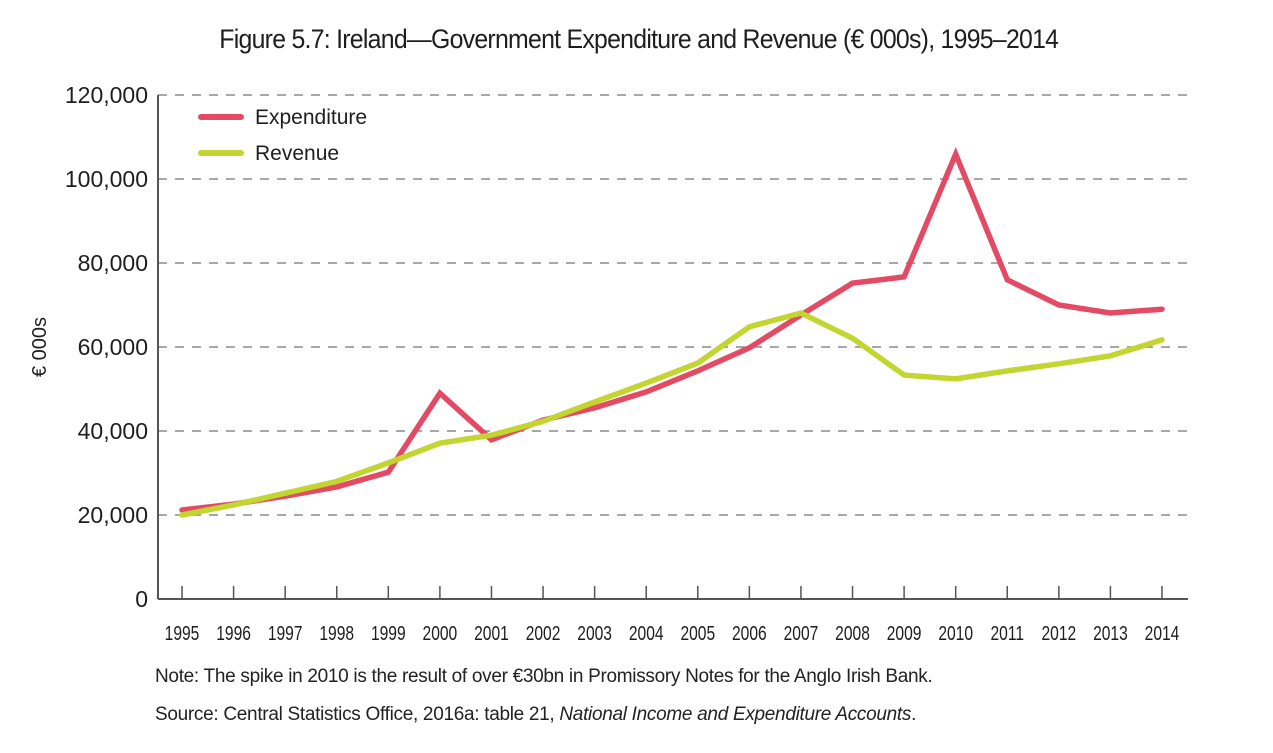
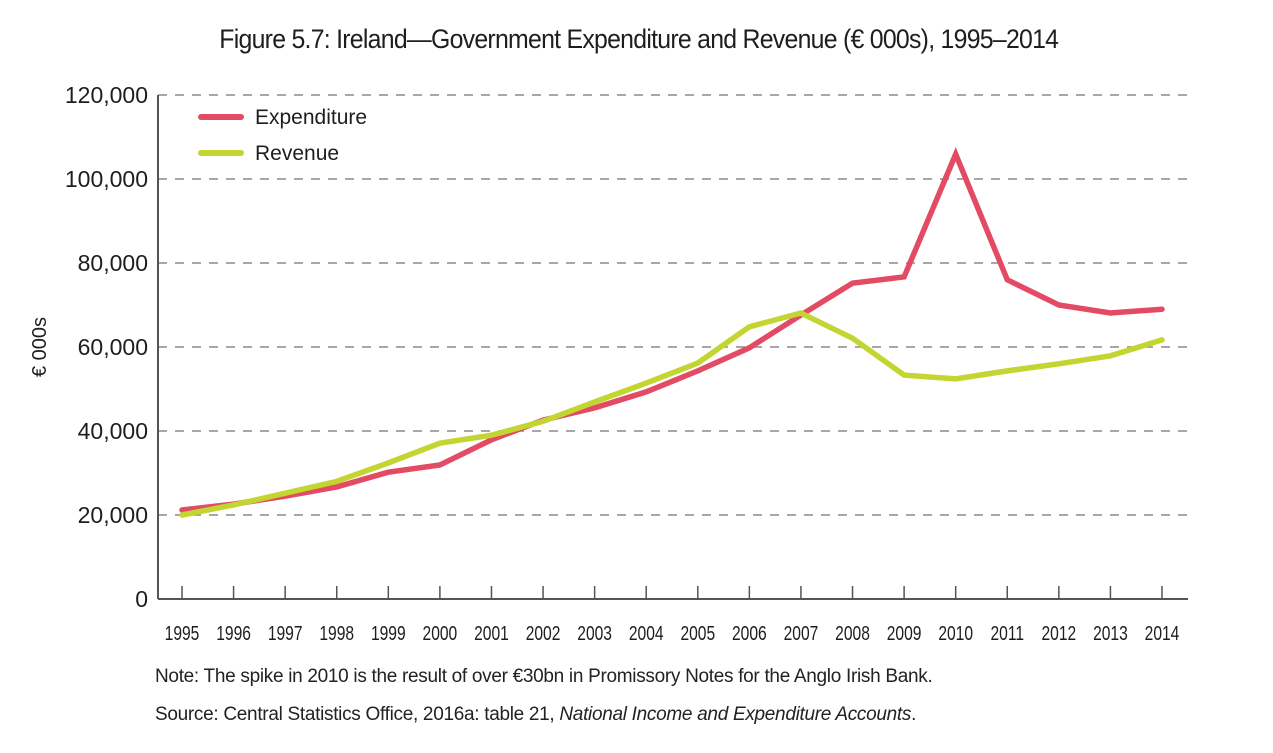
Expenditure/2000: 49000 -> 32000
